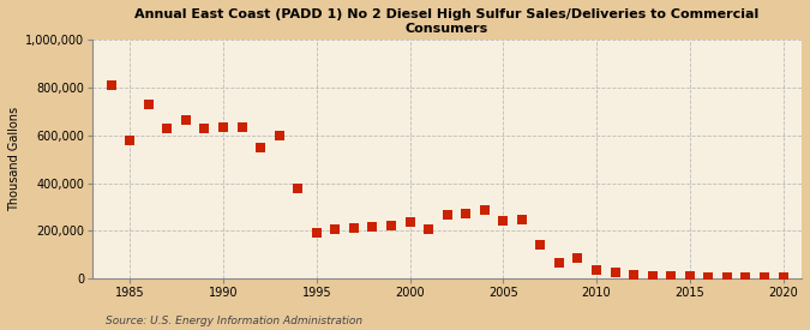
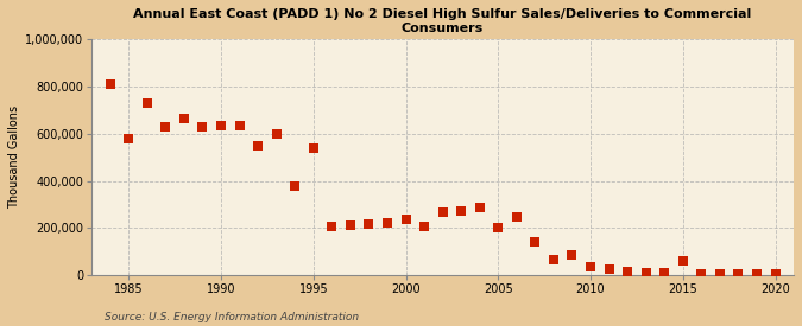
1995: 190,000 -> 540,000
2005: 240,000 -> 200,000
2015: 10,000 -> 60,000
